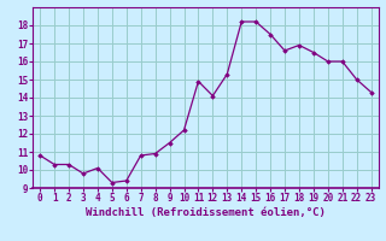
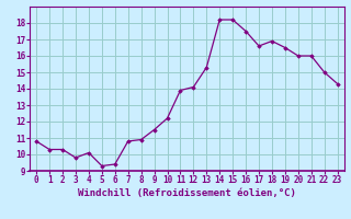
11: 14.9 -> 13.9
